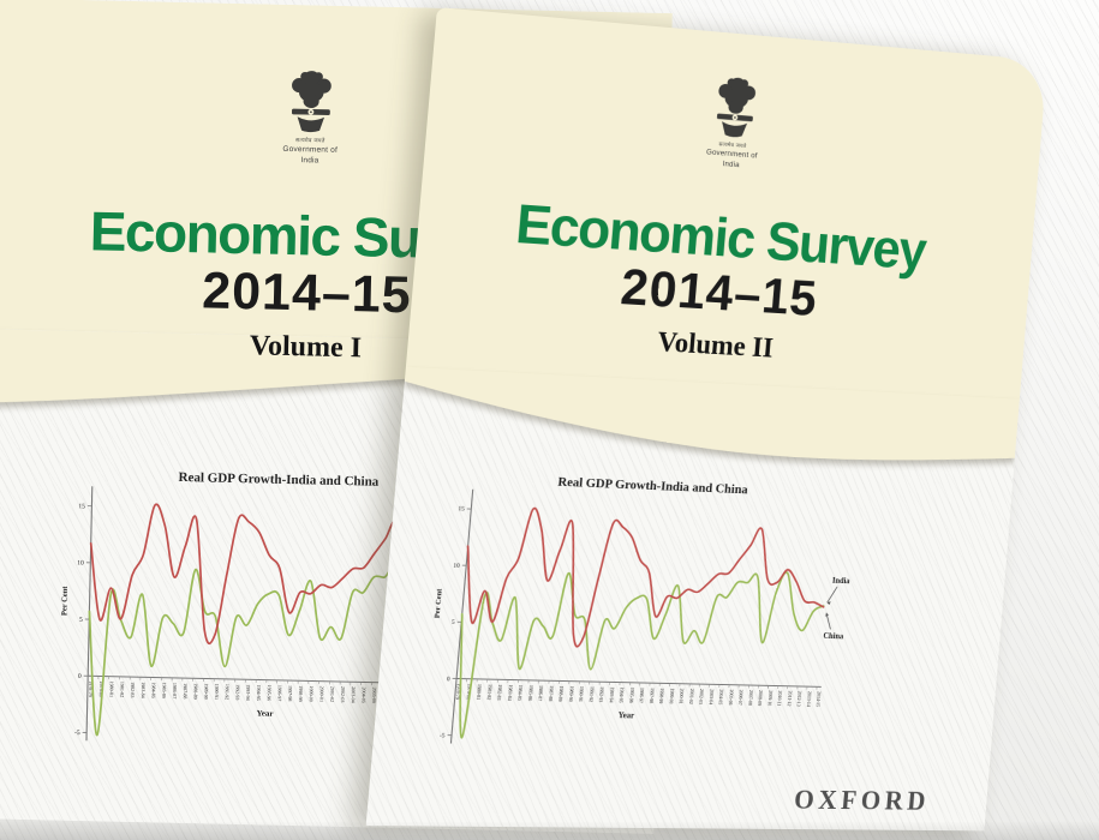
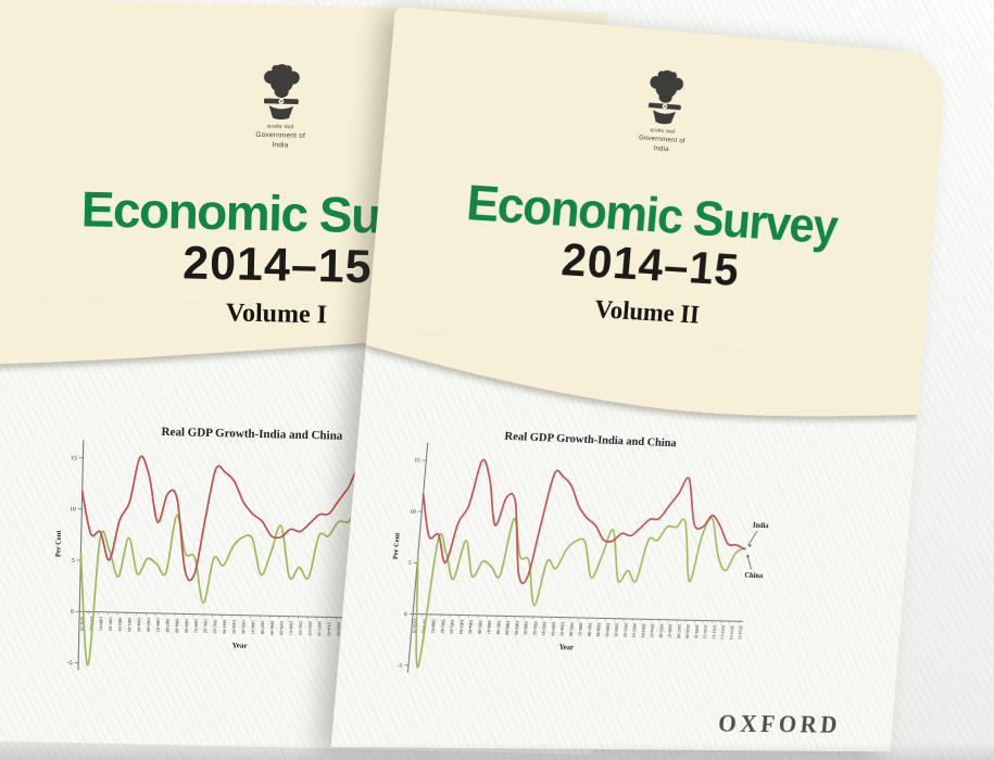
China/1979-80: 5 -> 8
India/1981-82: 5 -> 6
India/1984-85: 1 -> 4
China/1988-89: 14 -> 11
China/1997-98: 6 -> 9
